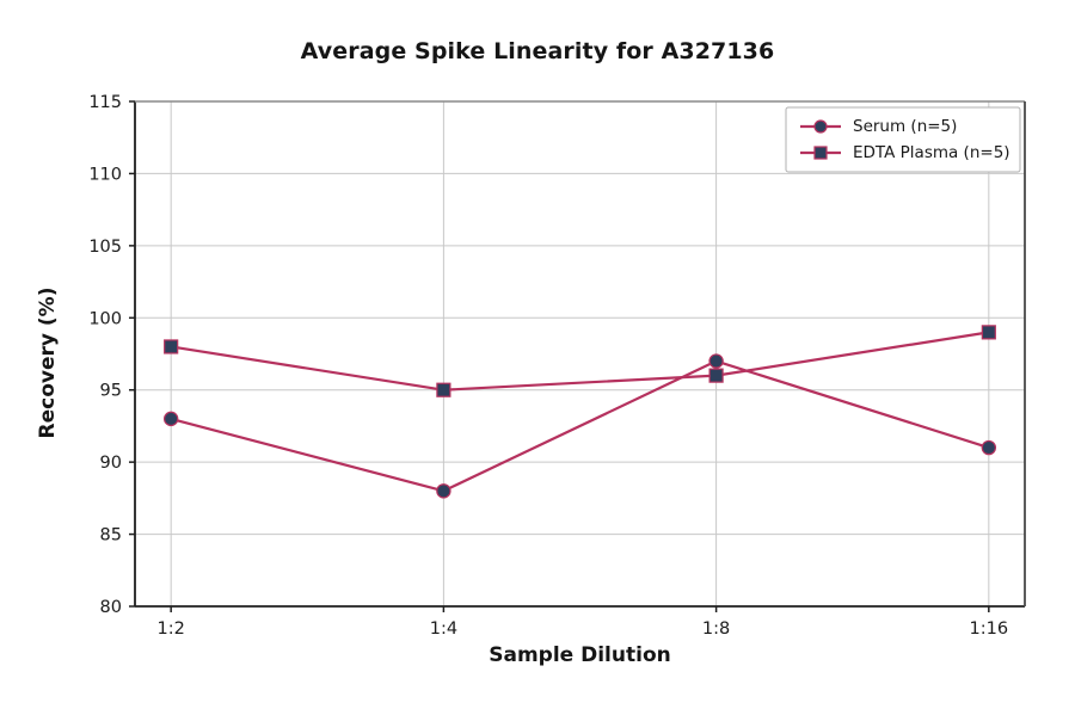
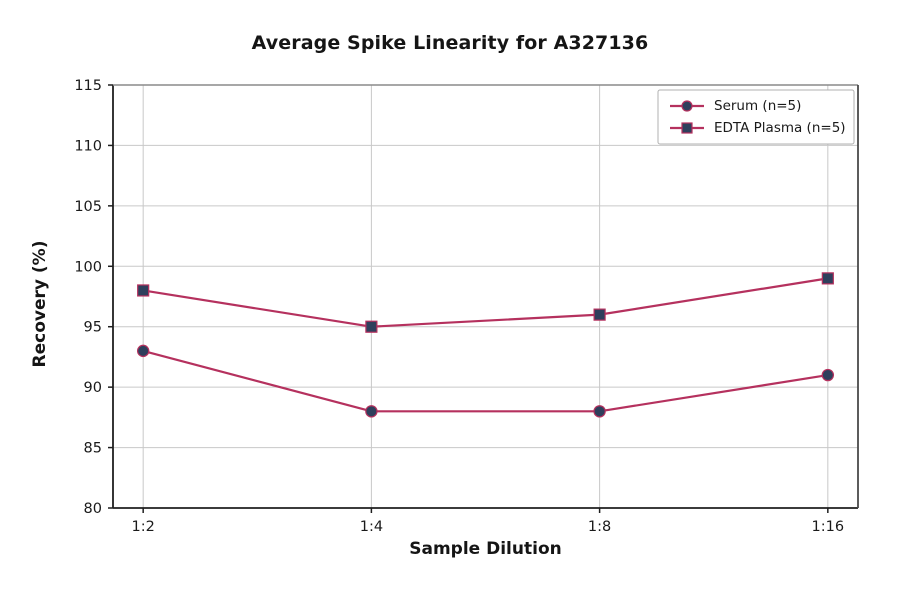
Serum (n=5)/1:8: 97 -> 88
